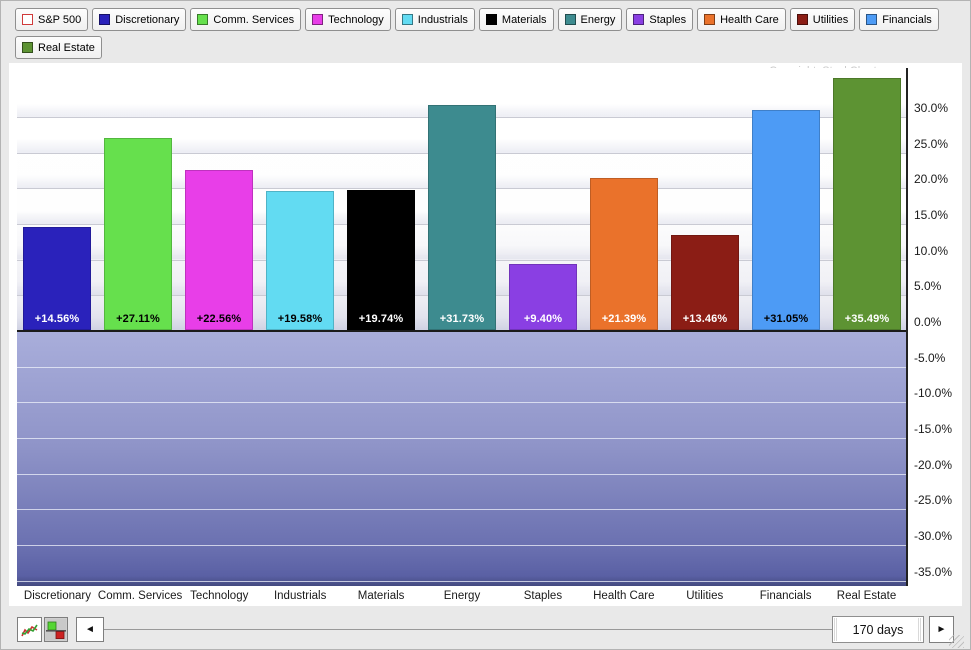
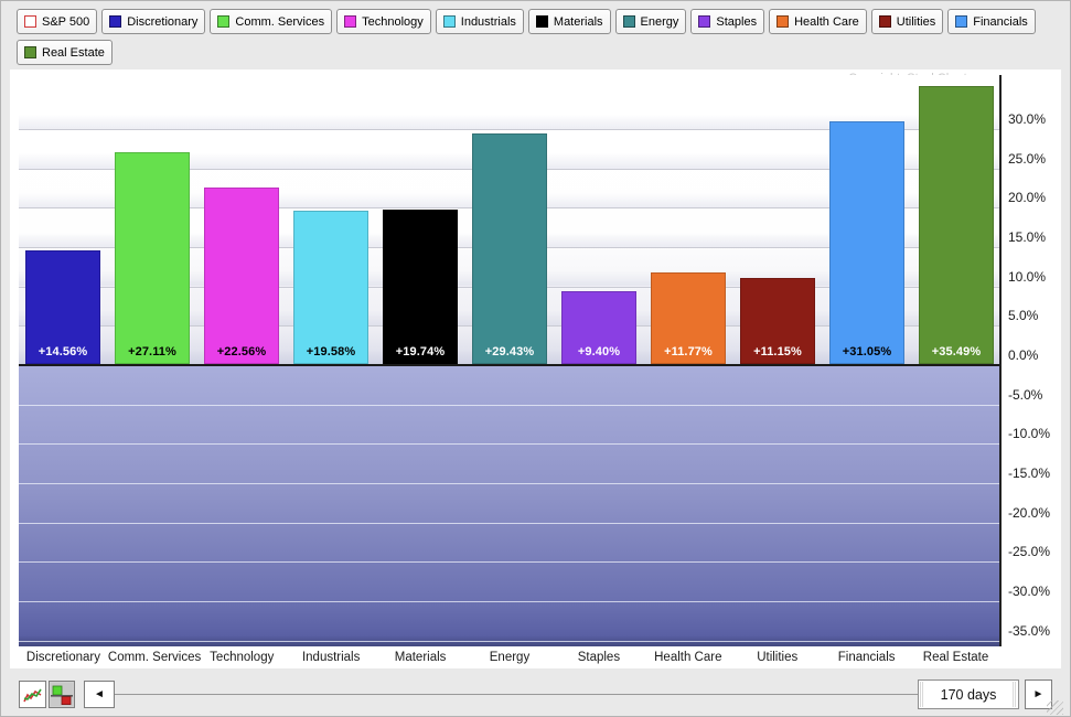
Energy: +31.73% -> +29.43%
Health Care: +21.39% -> +11.77%
Utilities: +13.46% -> +11.15%
